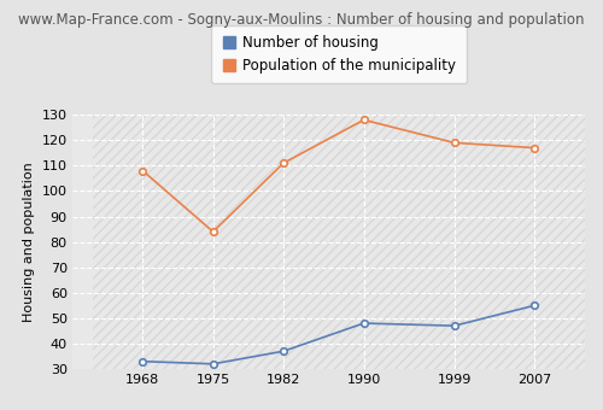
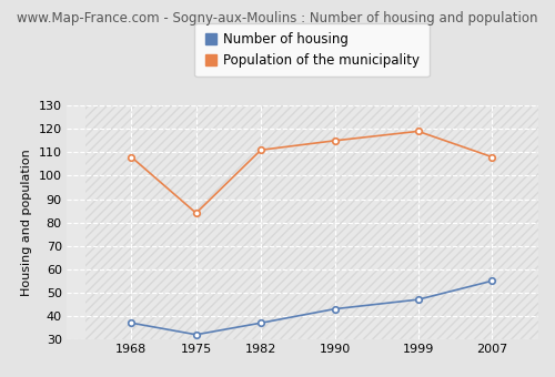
Number of housing/1968: 33 -> 37
Number of housing/1990: 48 -> 43
Population of the municipality/1990: 128 -> 115
Population of the municipality/2007: 117 -> 108
